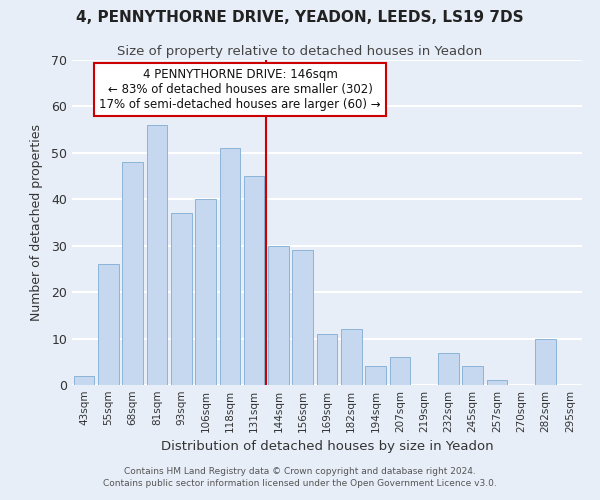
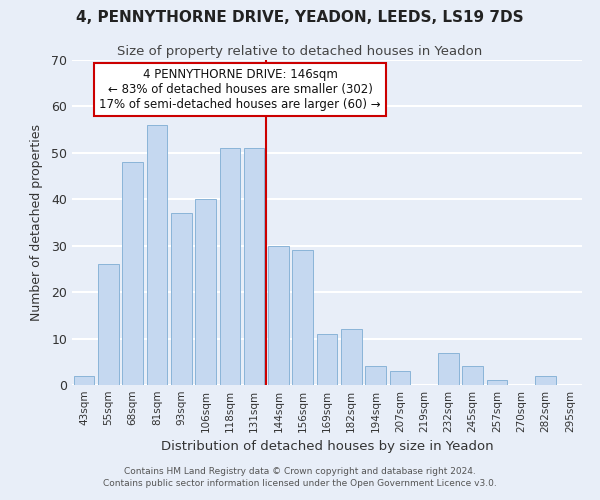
131sqm: 45 -> 51
207sqm: 6 -> 3
282sqm: 10 -> 2
